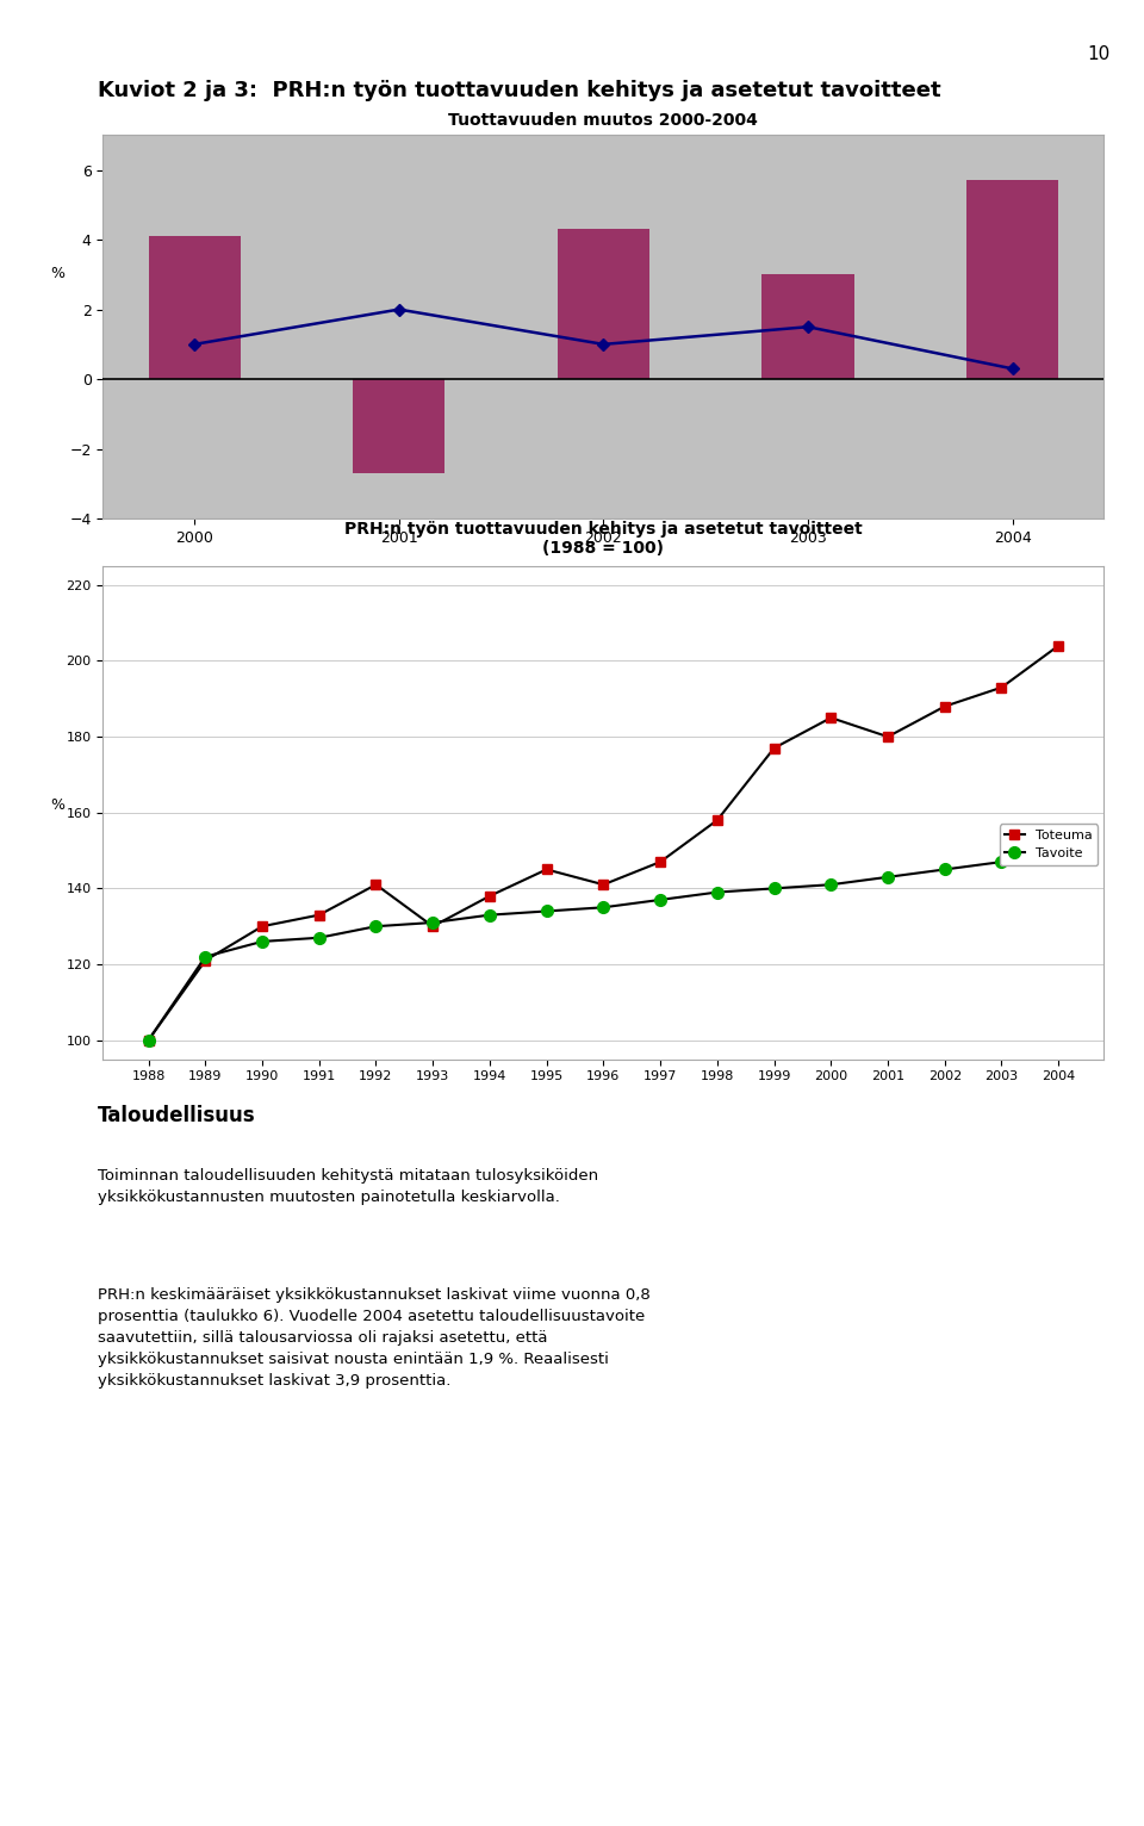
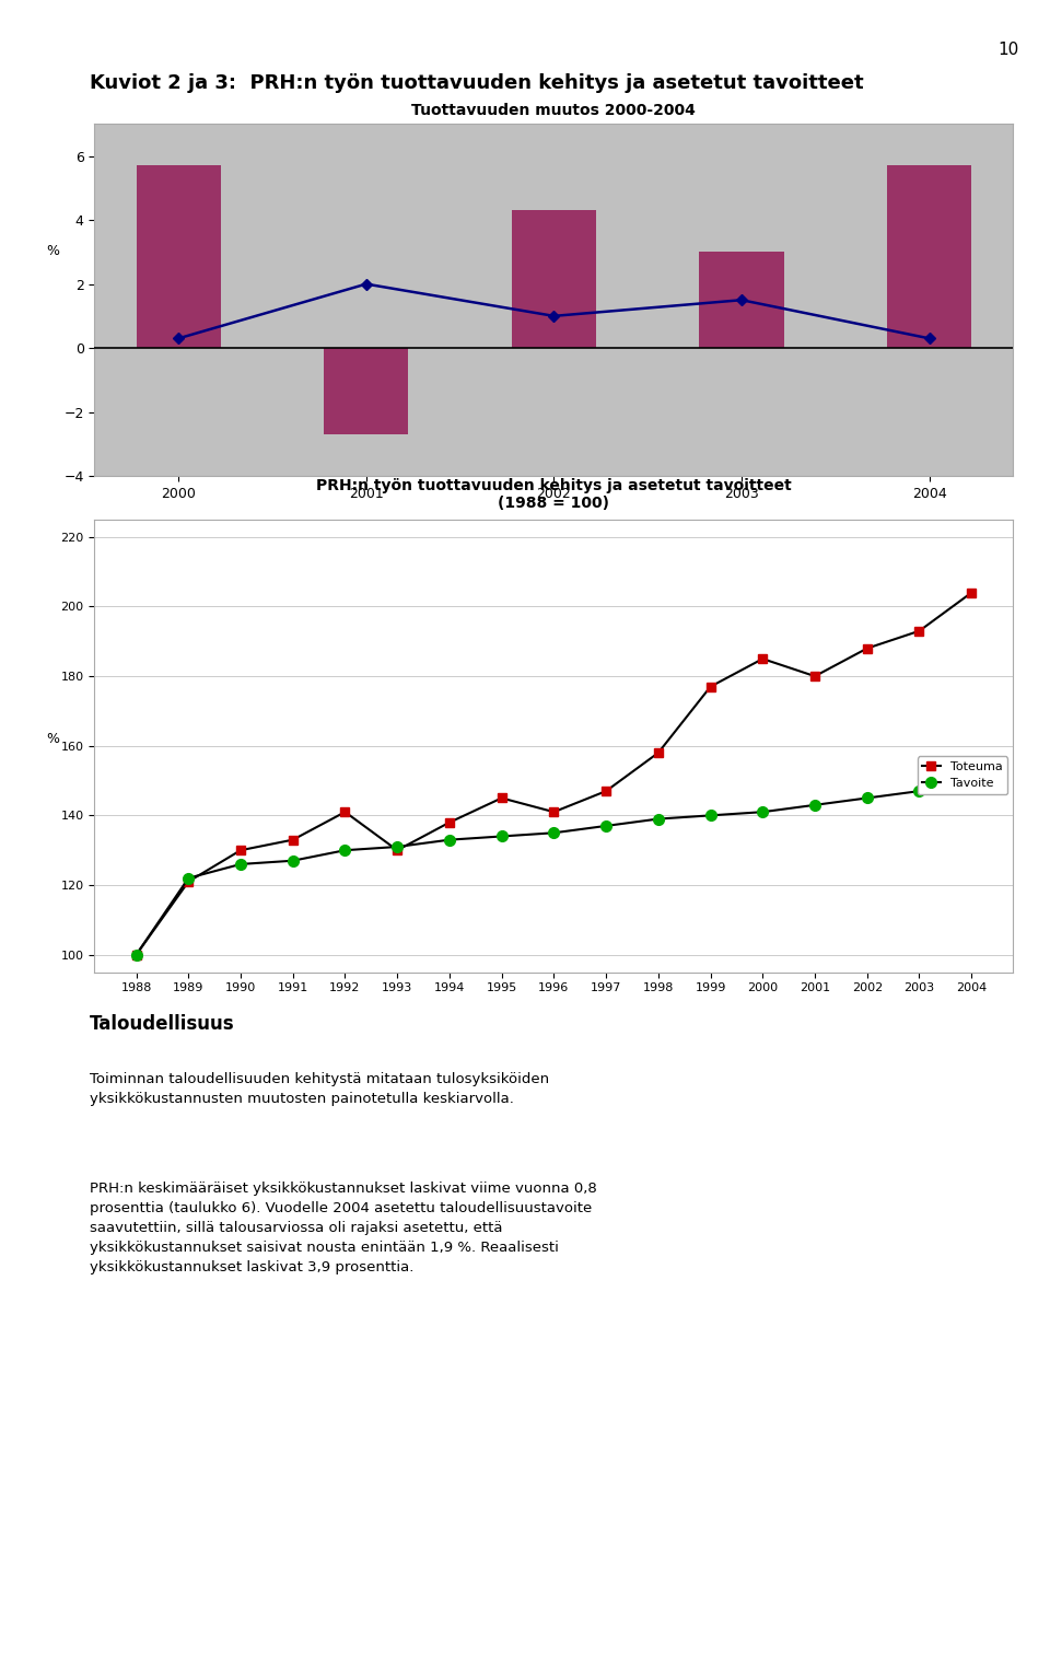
Tuottavuuden muutos 2000-2004/Toteuma/2000: 4.1 -> 5.7
Tuottavuuden muutos 2000-2004/Tavoite/2000: 1.0 -> 0.3
